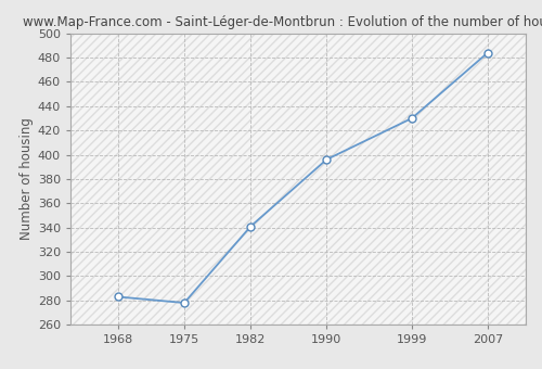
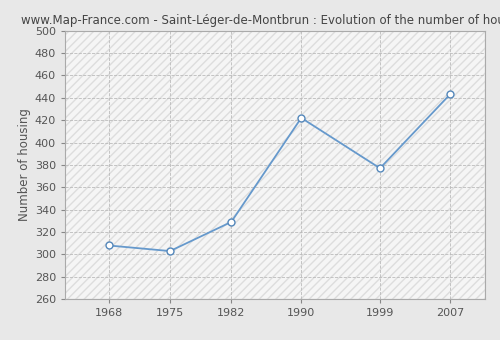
1968: 283 -> 308
1975: 278 -> 303
1982: 341 -> 329
1990: 396 -> 422
1999: 430 -> 377
2007: 484 -> 443
